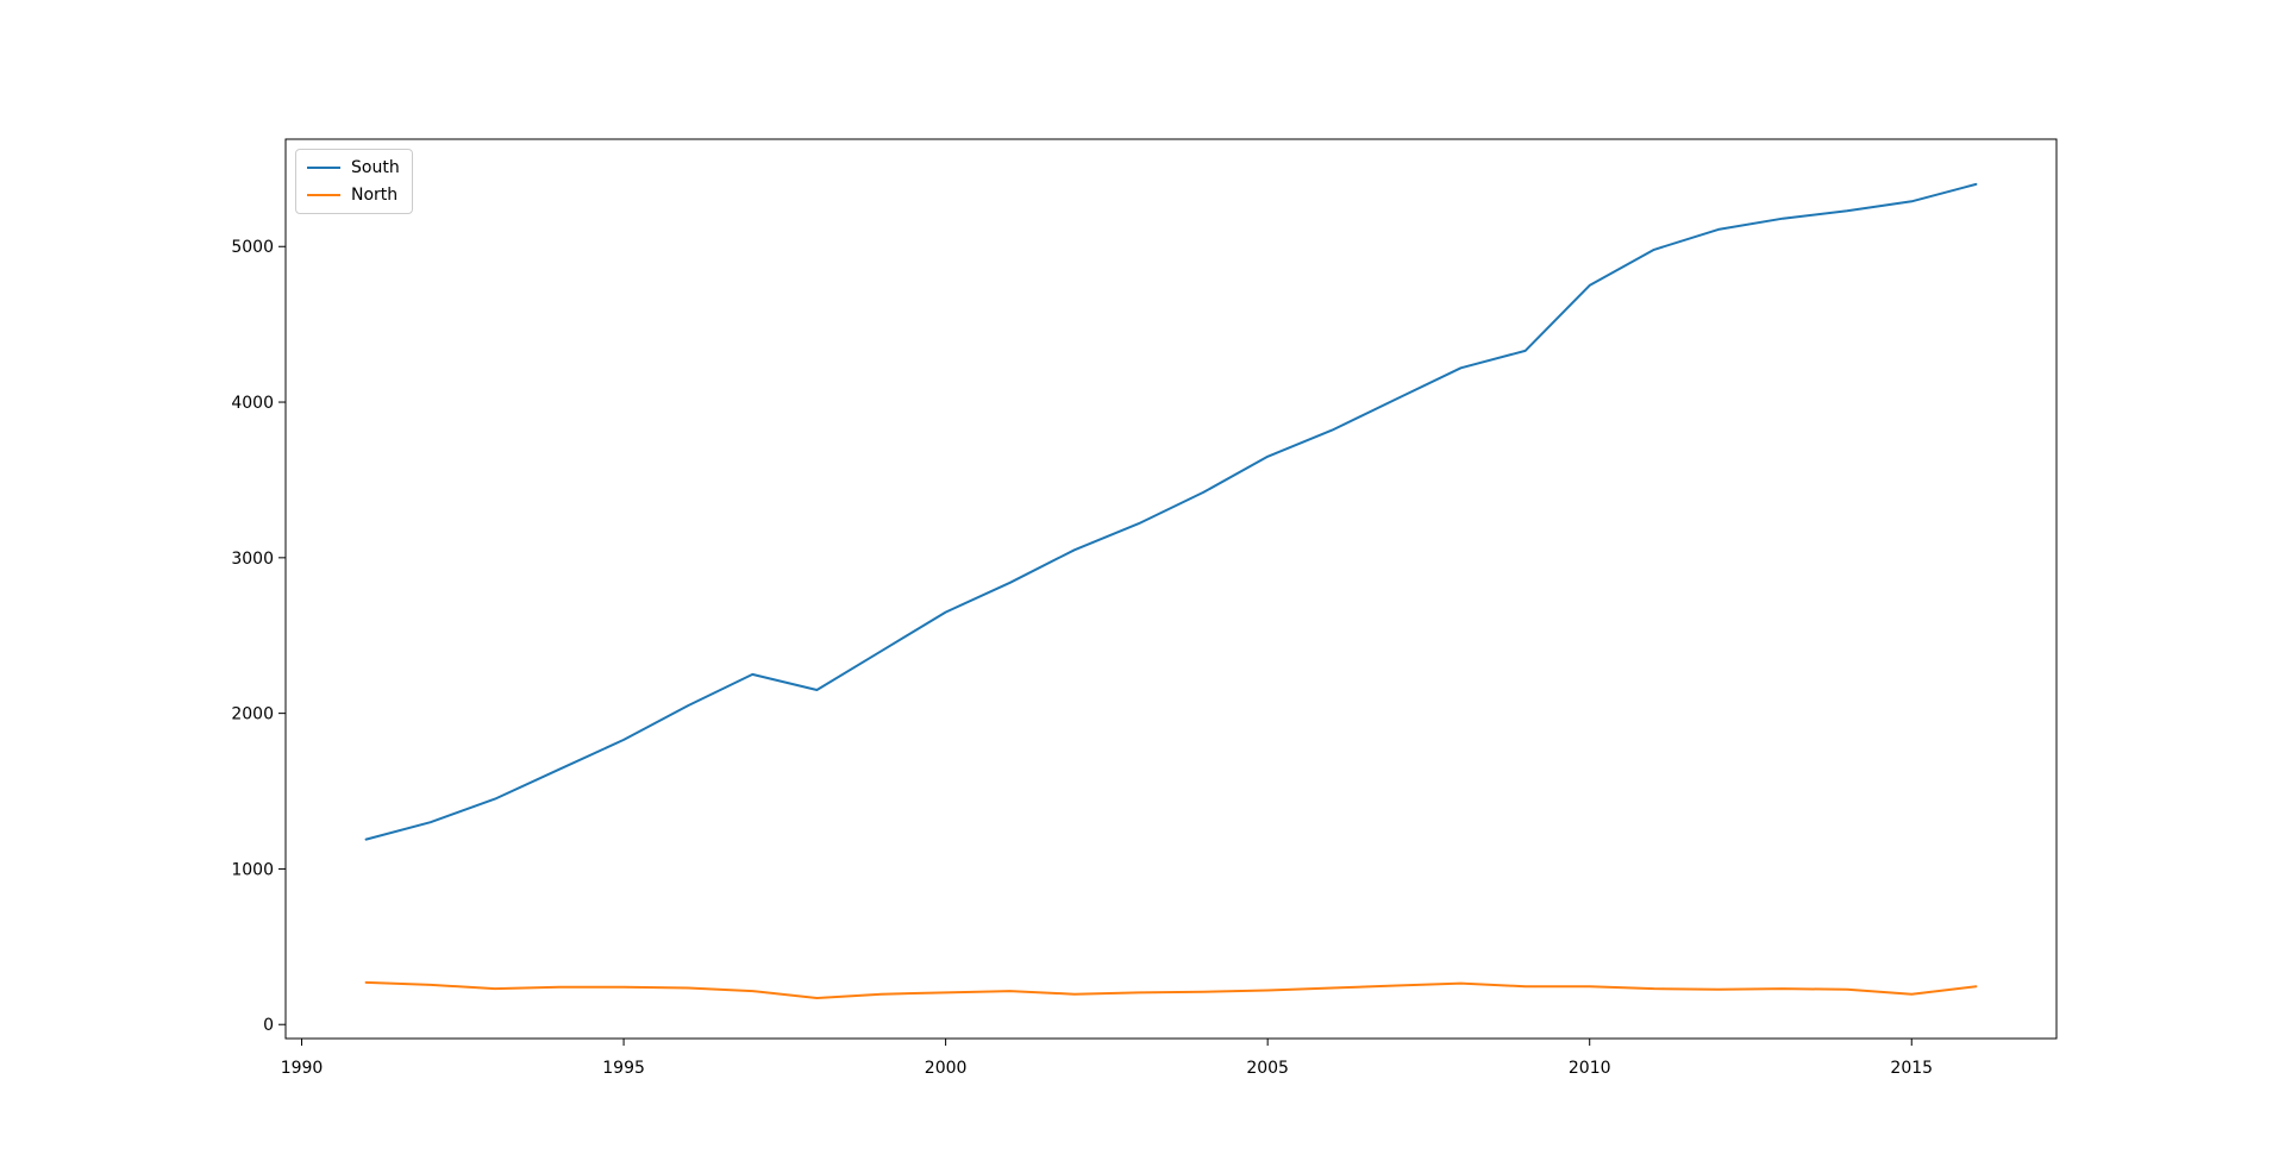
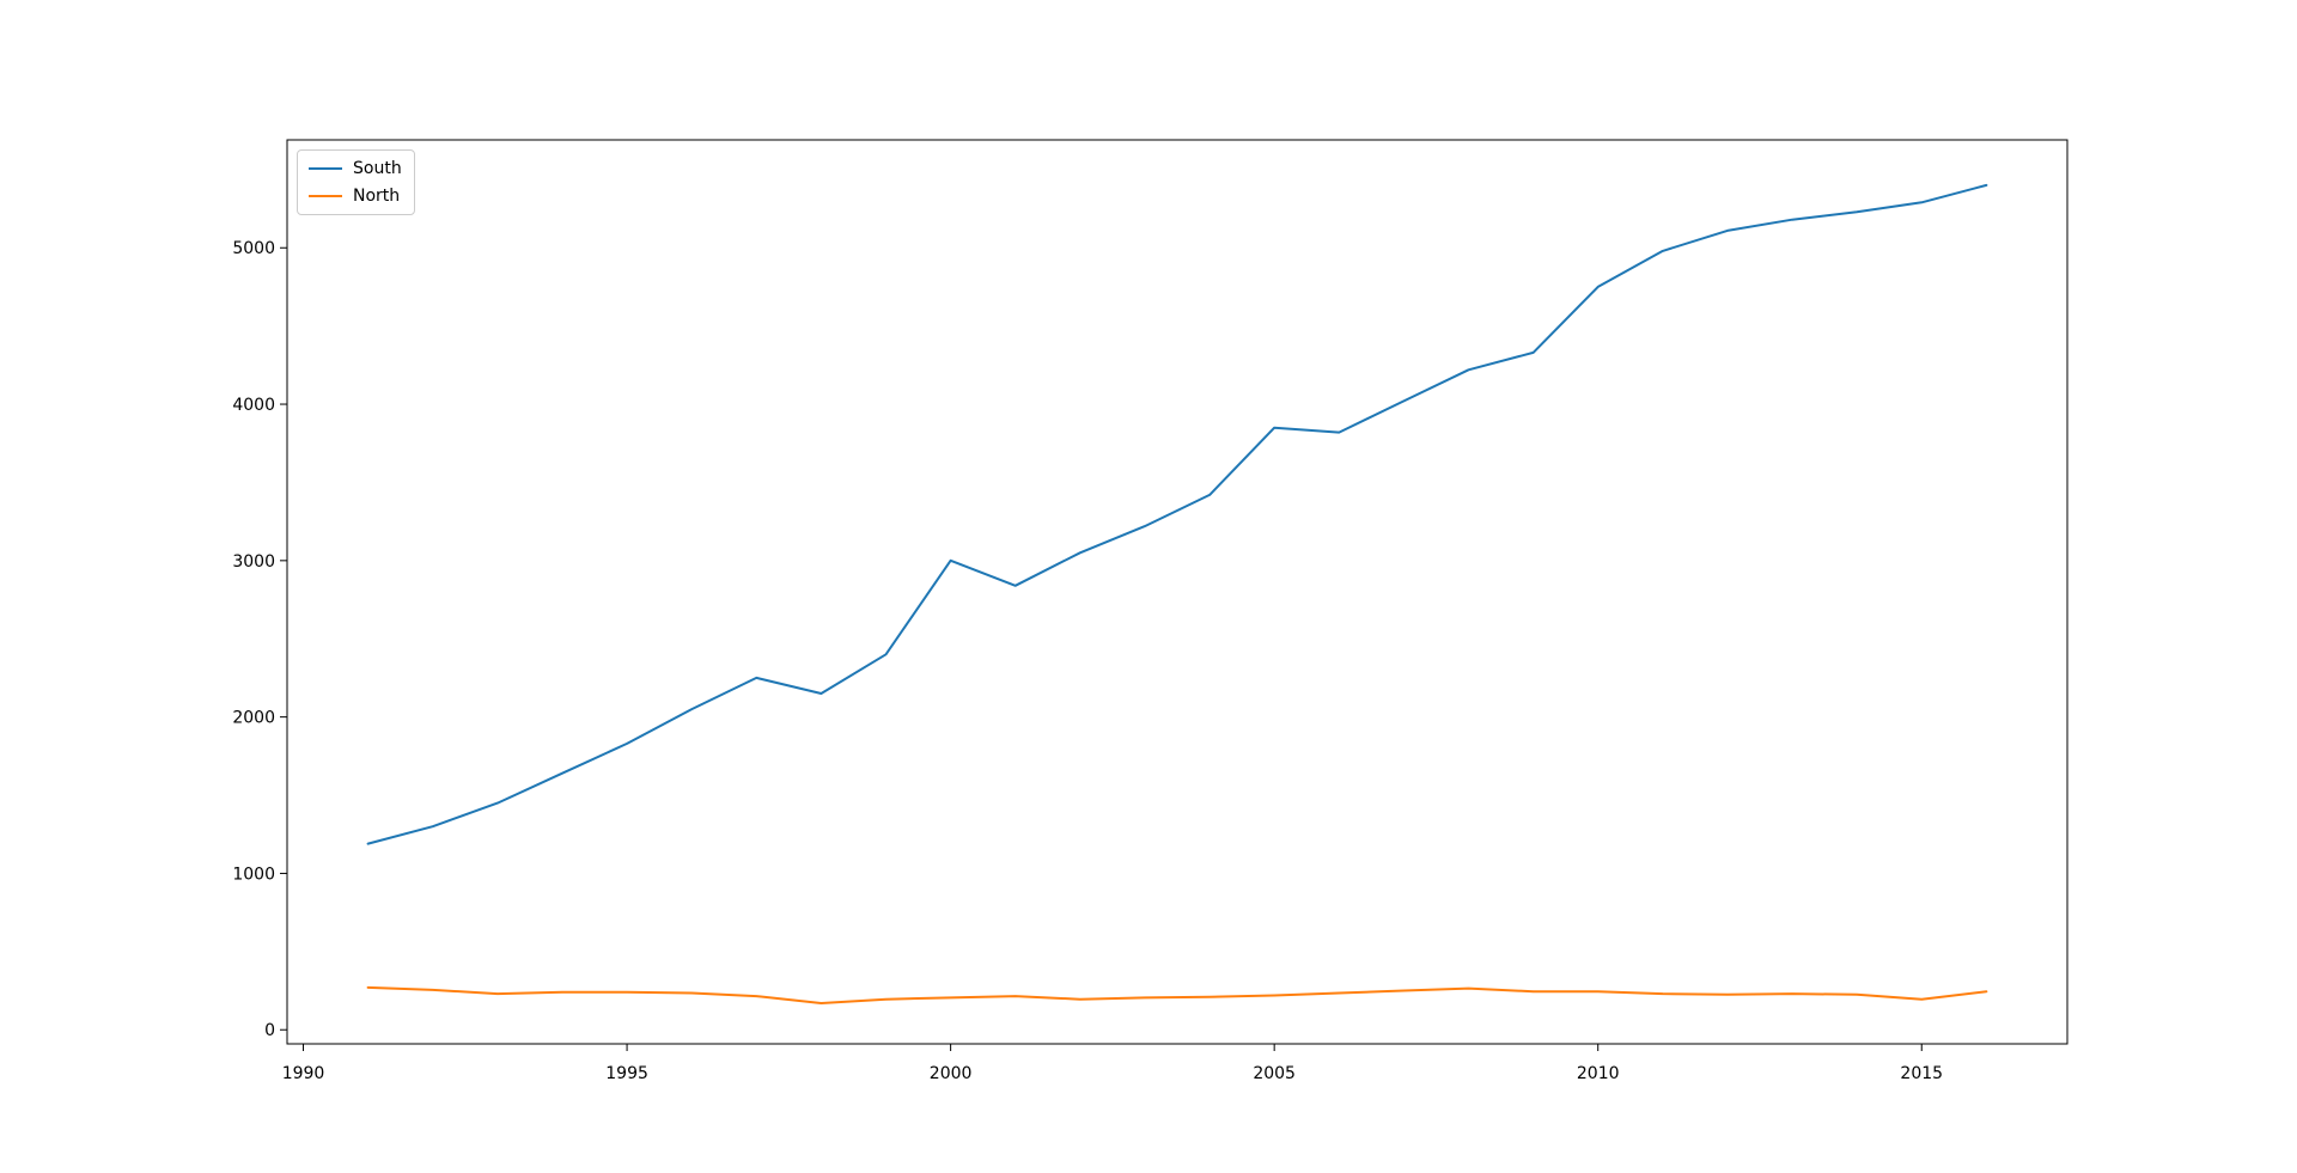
South/2000: 2650 -> 3000
South/2005: 3650 -> 3850
